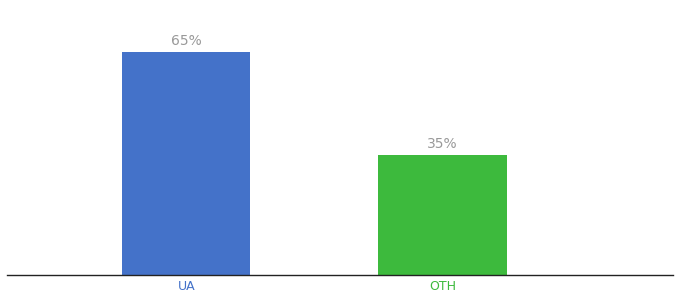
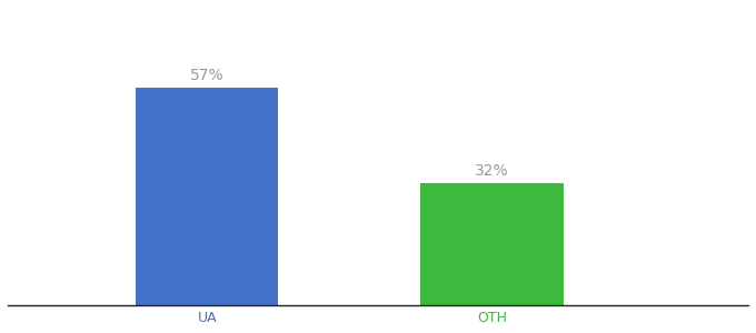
UA: 65% -> 57%
OTH: 35% -> 32%
